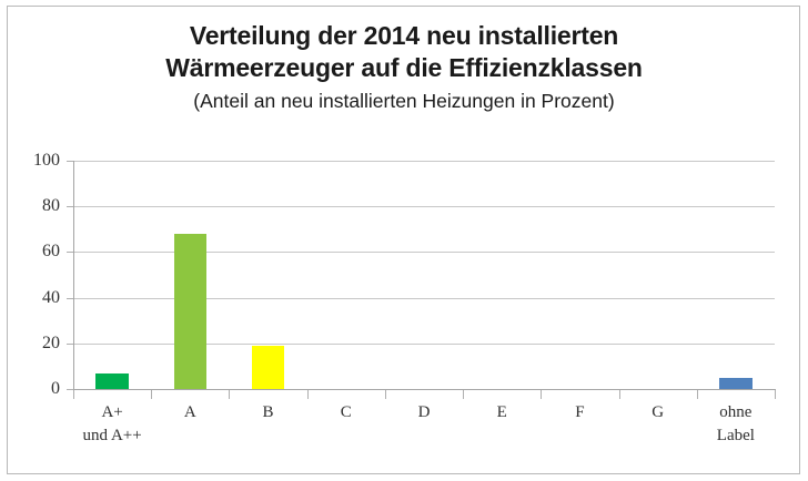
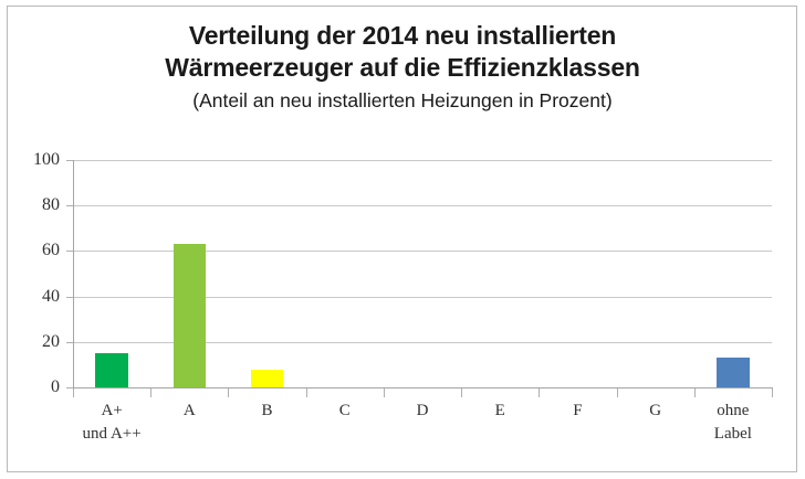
A+ und A++: 7 -> 15
A: 68 -> 63
B: 19 -> 8
ohne Label: 5 -> 13
